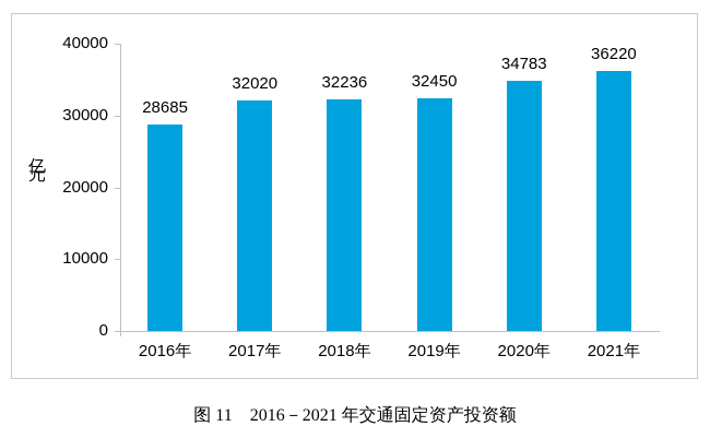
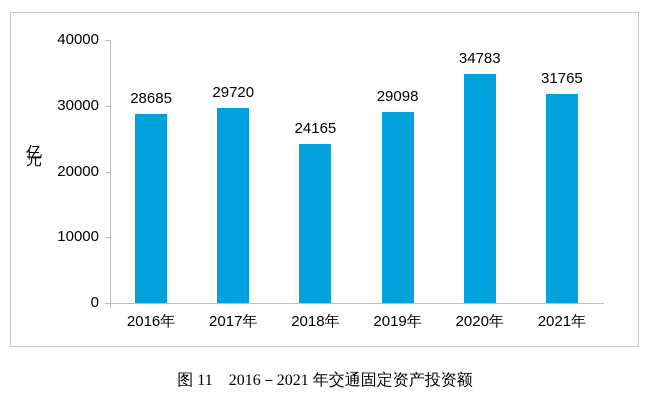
2017年: 32020 -> 29720
2018年: 32236 -> 24165
2019年: 32450 -> 29098
2021年: 36220 -> 31765
